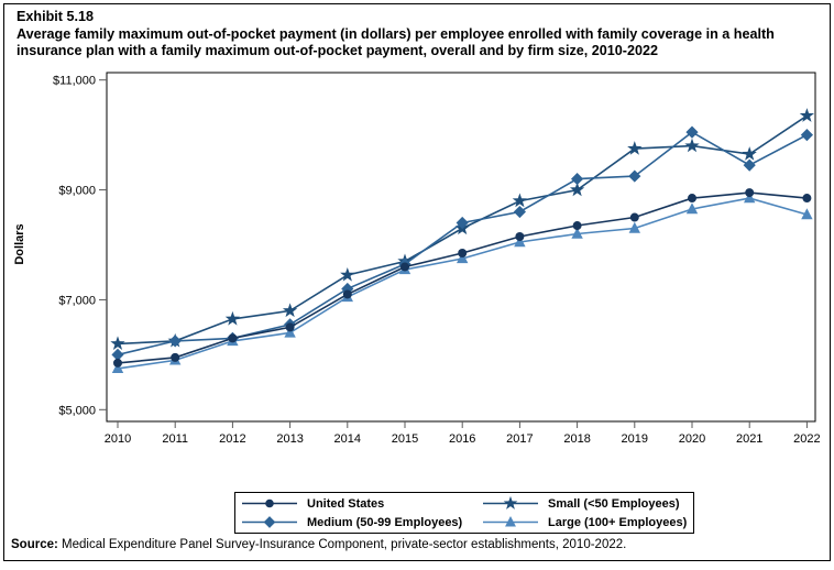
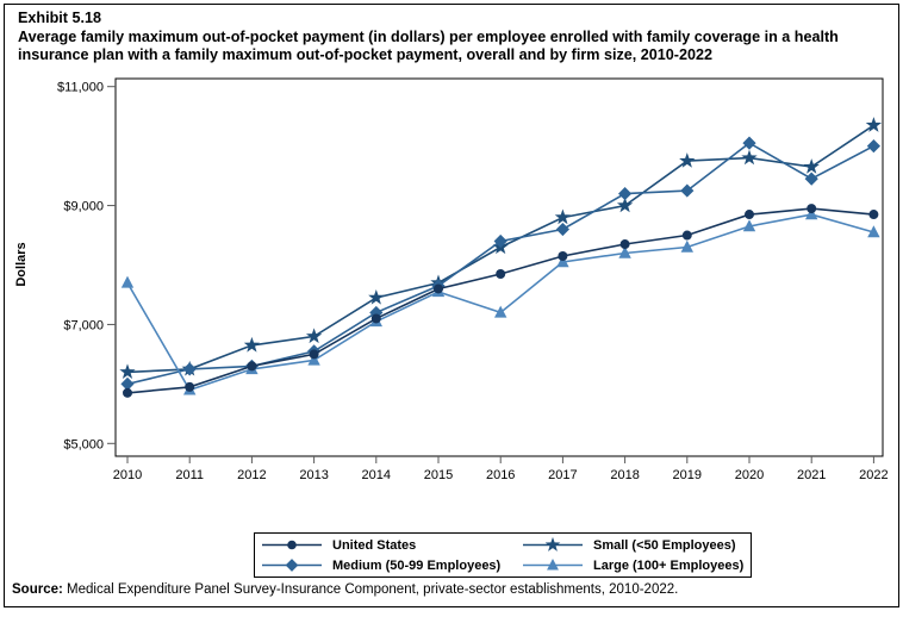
Large (100+ Employees)/2010: $5800 -> $7700
Large (100+ Employees)/2016: $7800 -> $7200
